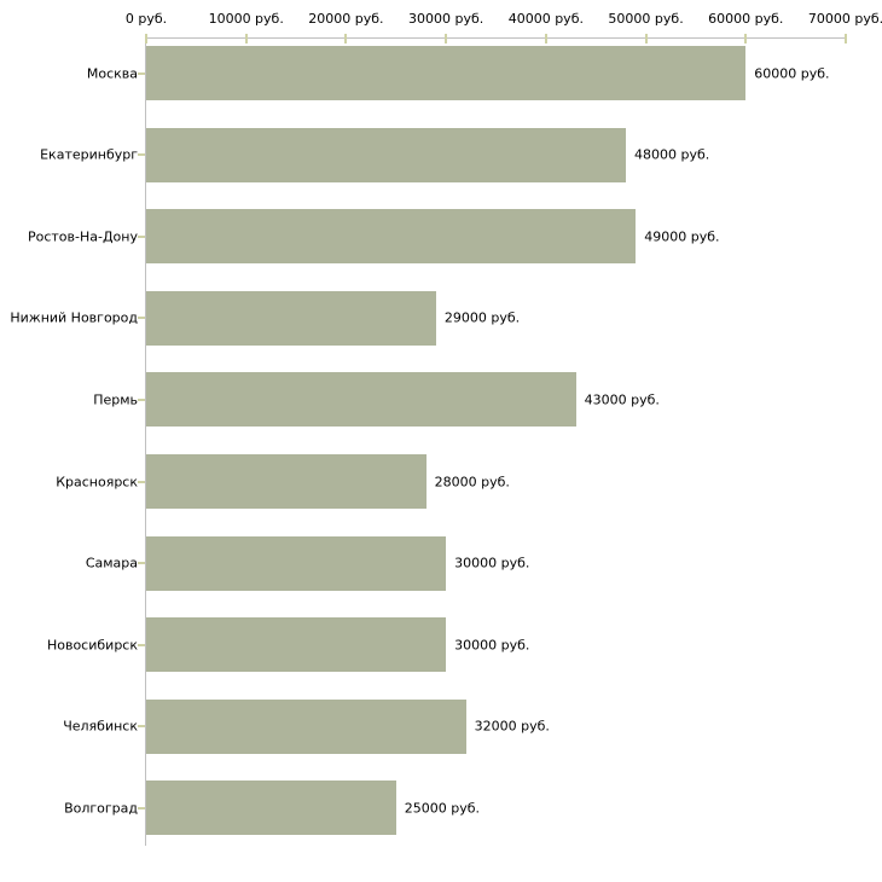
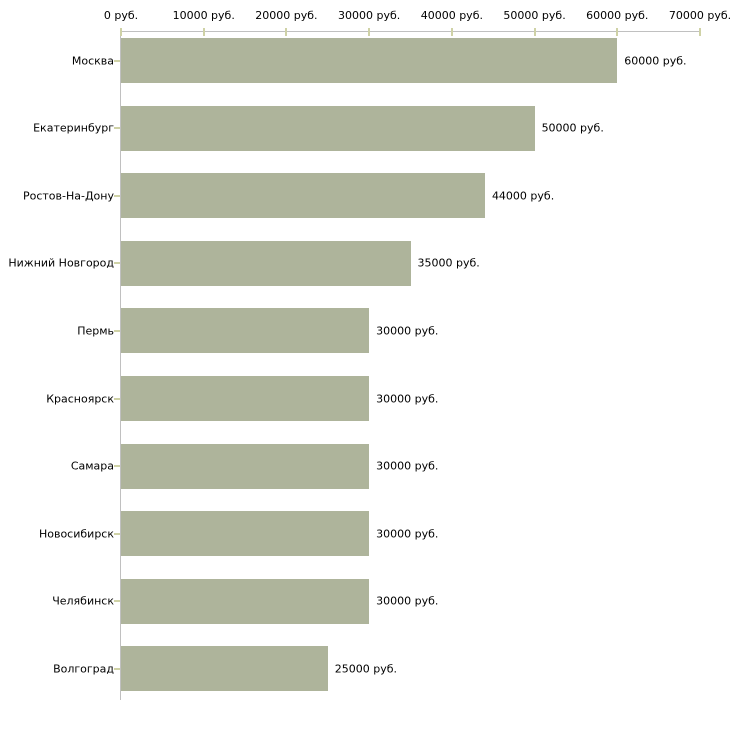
Екатеринбург: 48000 -> 50000
Ростов-На-Дону: 49000 -> 44000
Нижний Новгород: 29000 -> 35000
Пермь: 43000 -> 30000
Красноярск: 28000 -> 30000
Челябинск: 32000 -> 30000
